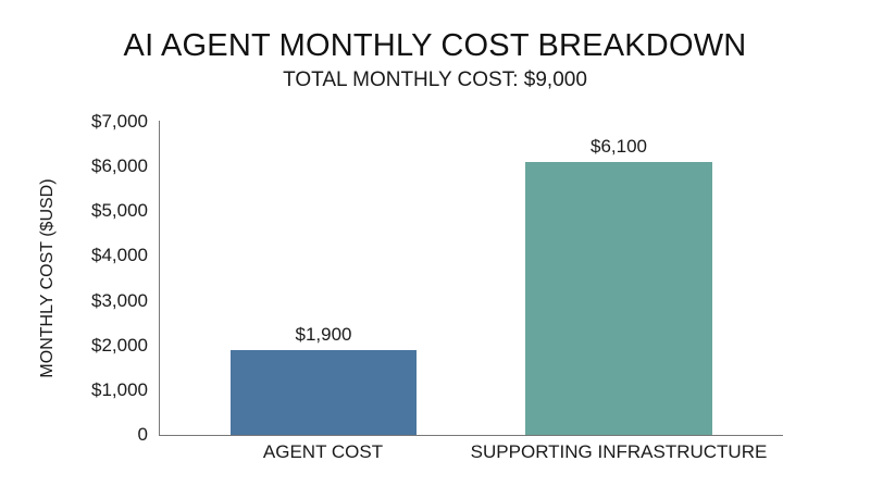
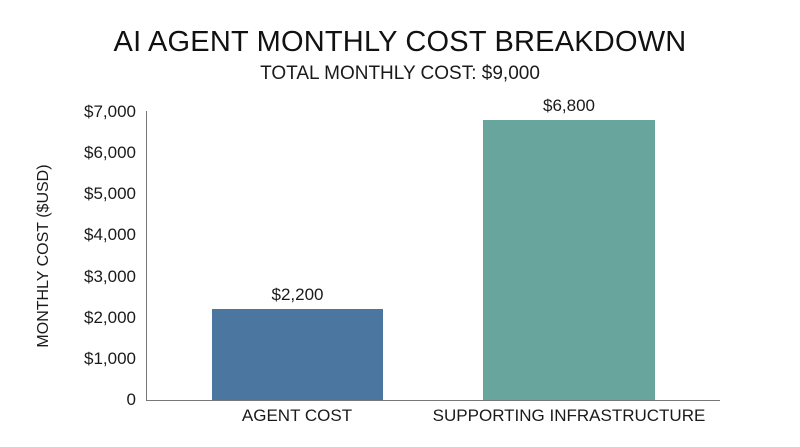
AGENT COST: $1,900 -> $2,200
SUPPORTING INFRASTRUCTURE: $6,100 -> $6,800
